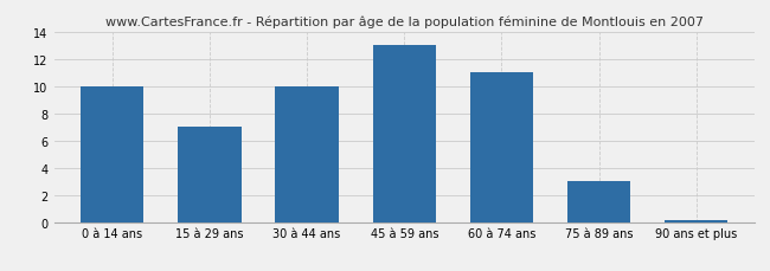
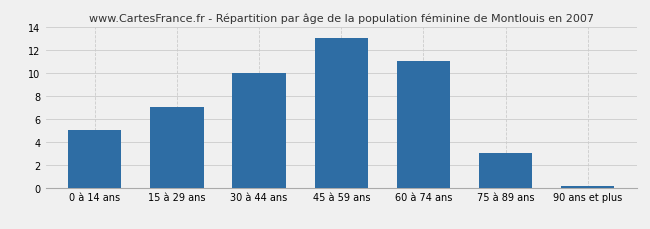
0 à 14 ans: 10.0 -> 5.0
